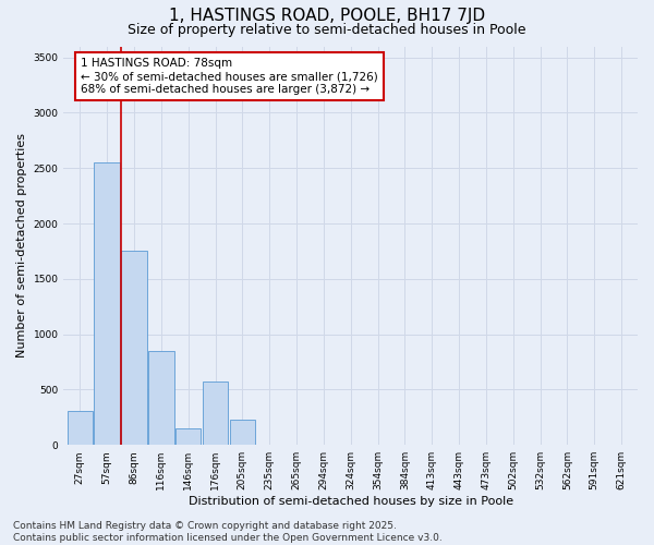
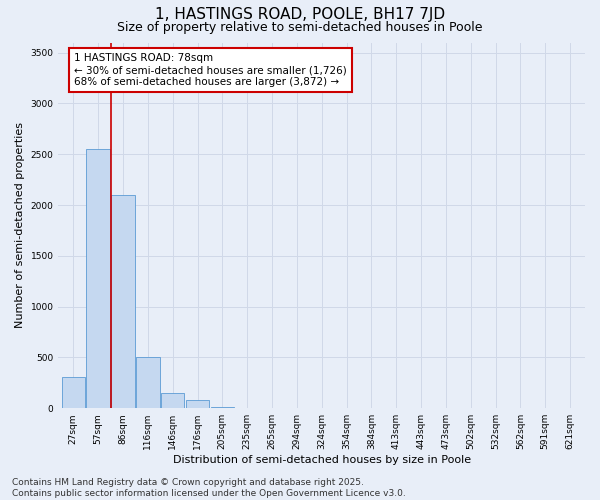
86sqm: 1750 -> 2100
116sqm: 850 -> 500
176sqm: 570 -> 80
205sqm: 230 -> 10
